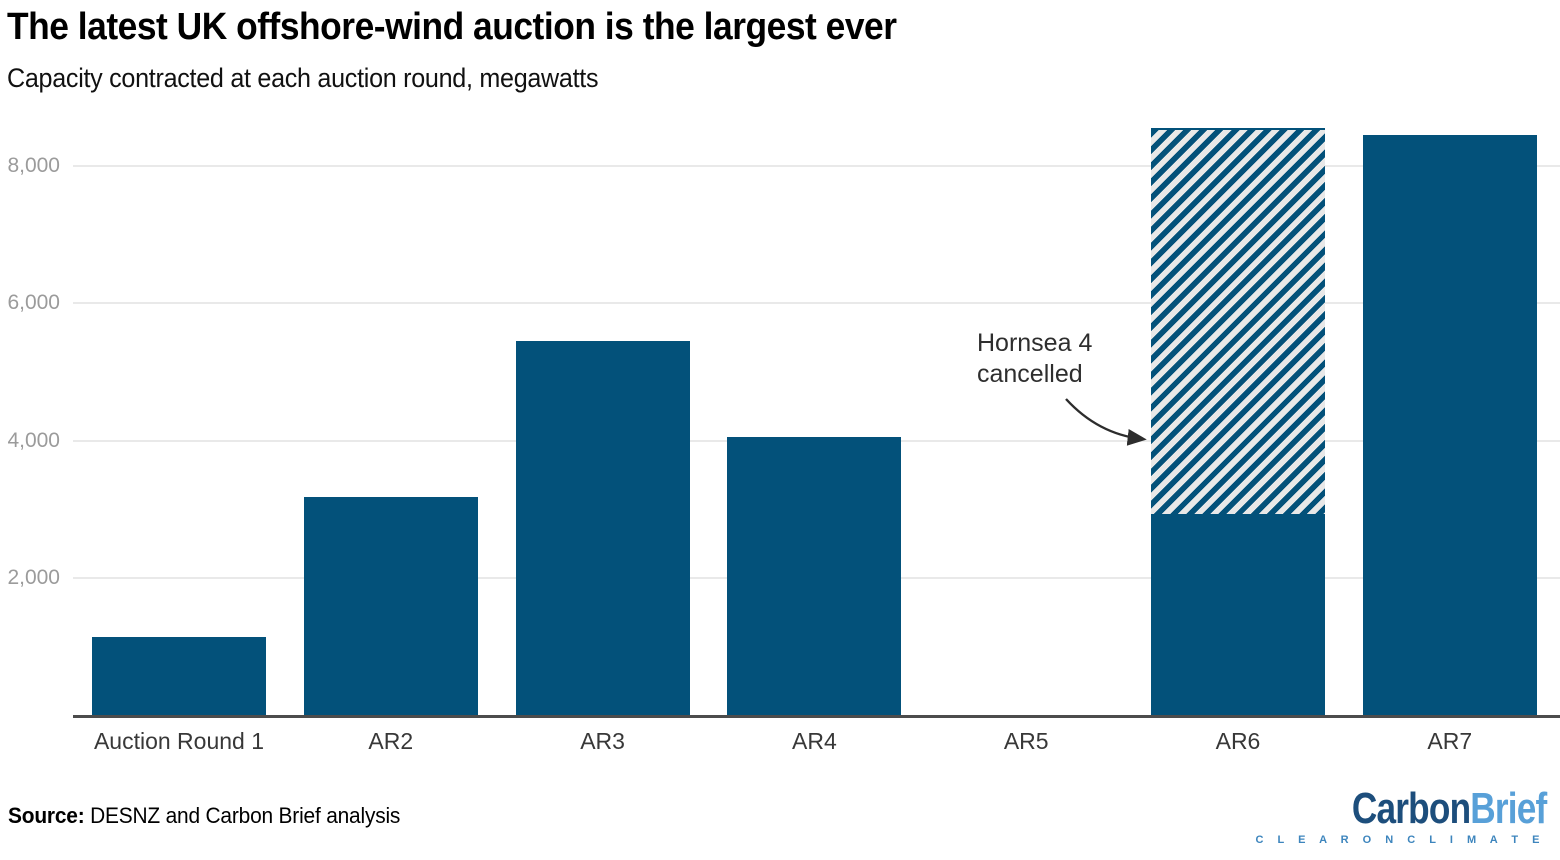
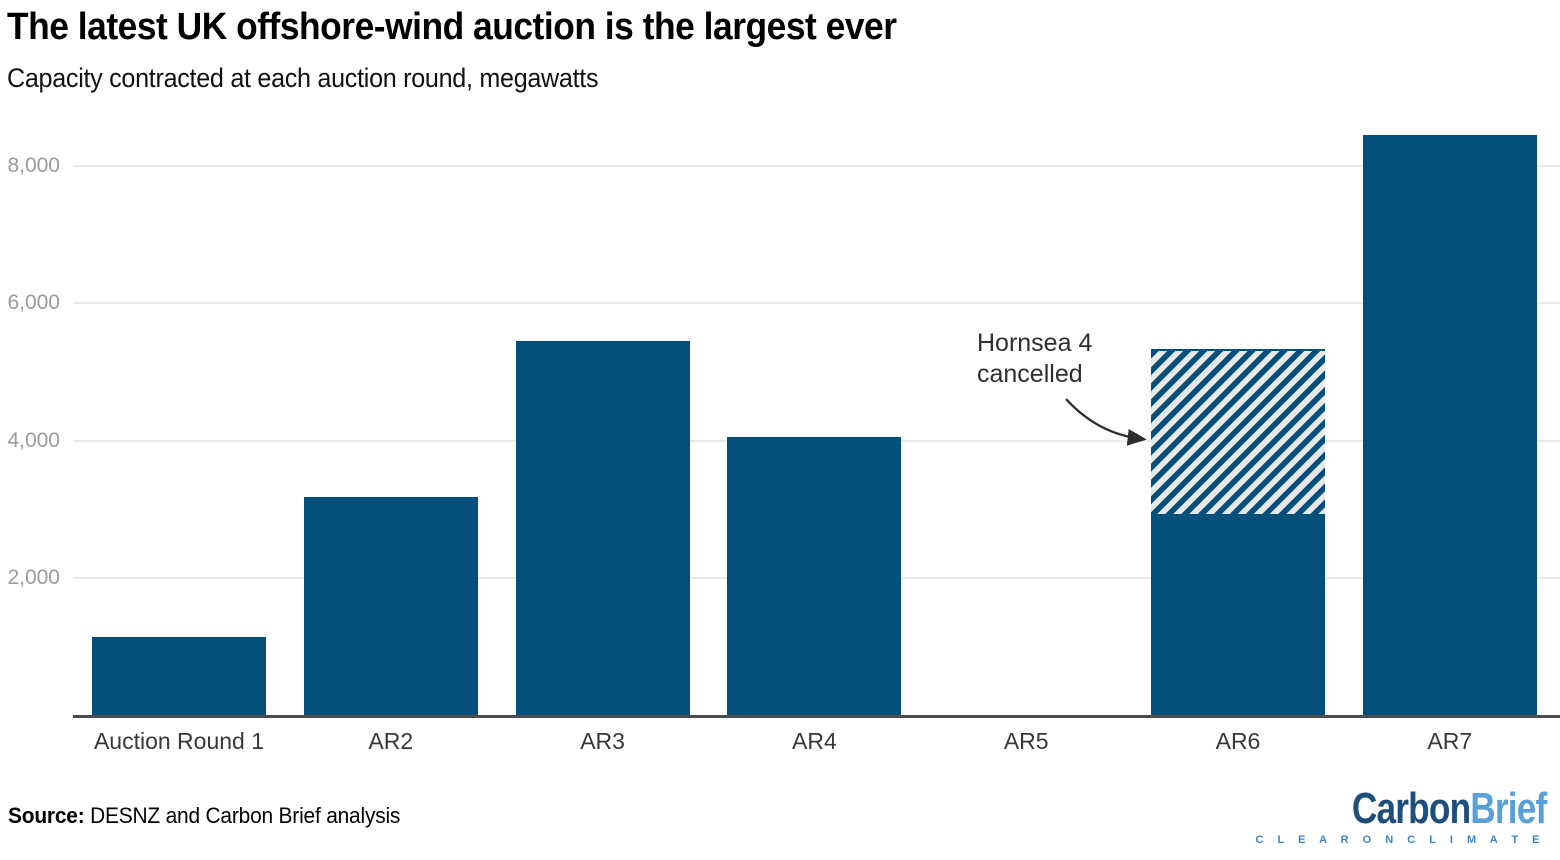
Hornsea 4 cancelled/AR6: 5600 -> 2400
